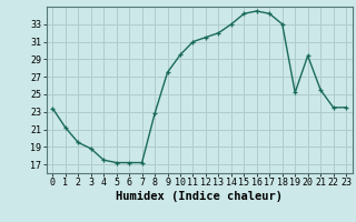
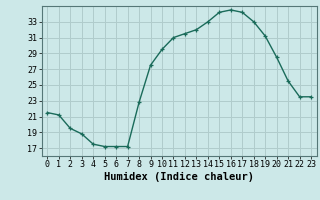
0: 23.4 -> 21.5
19: 25.2 -> 31.2
20: 29.4 -> 28.5
